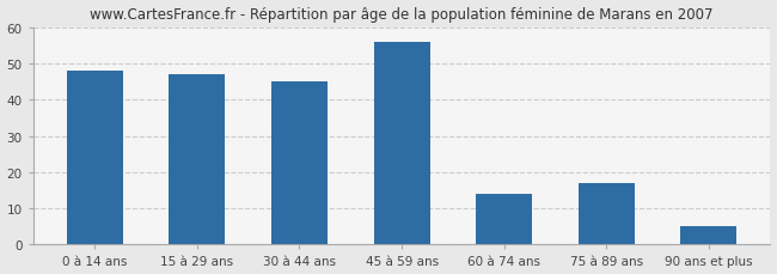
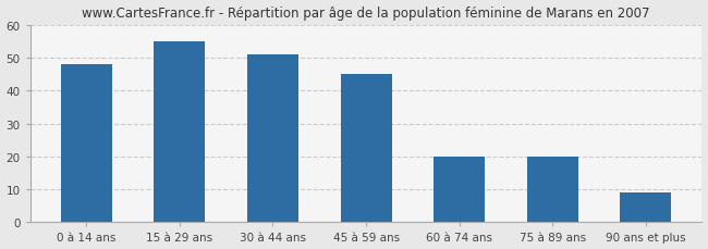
15 à 29 ans: 47 -> 55
30 à 44 ans: 45 -> 51
45 à 59 ans: 56 -> 45
60 à 74 ans: 14 -> 20
75 à 89 ans: 17 -> 20
90 ans et plus: 5 -> 9
